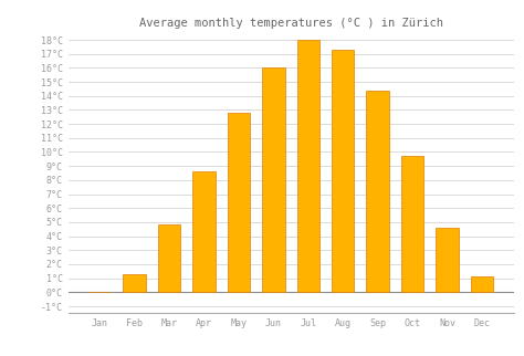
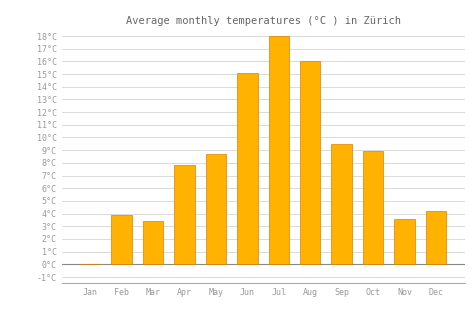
Feb: 1.3°C -> 3.9°C
Mar: 4.8°C -> 3.4°C
Apr: 8.6°C -> 7.8°C
May: 12.8°C -> 8.7°C
Jun: 16.0°C -> 15.1°C
Aug: 17.3°C -> 16.0°C
Sep: 14.4°C -> 9.5°C
Oct: 9.7°C -> 8.9°C
Nov: 4.6°C -> 3.6°C
Dec: 1.1°C -> 4.2°C
